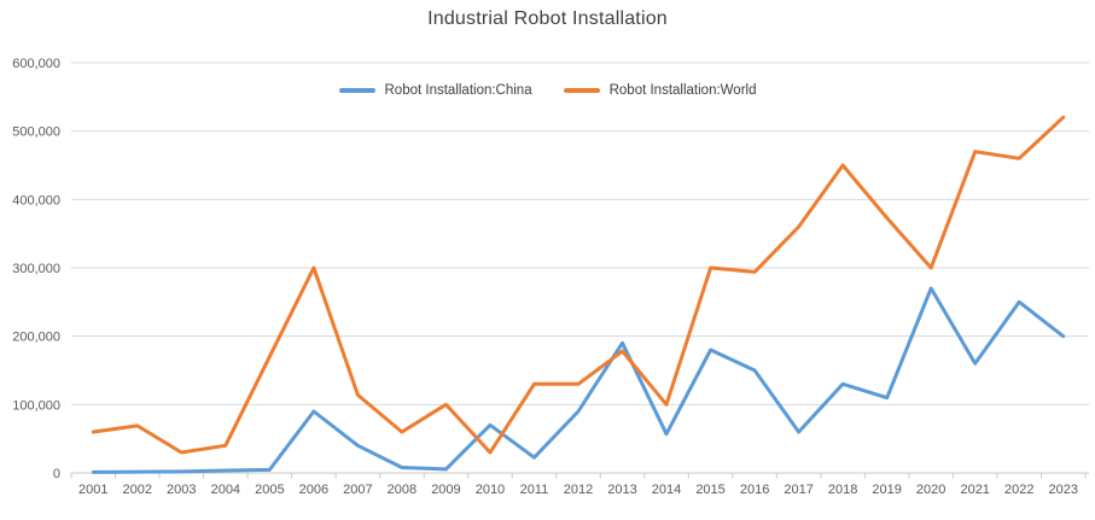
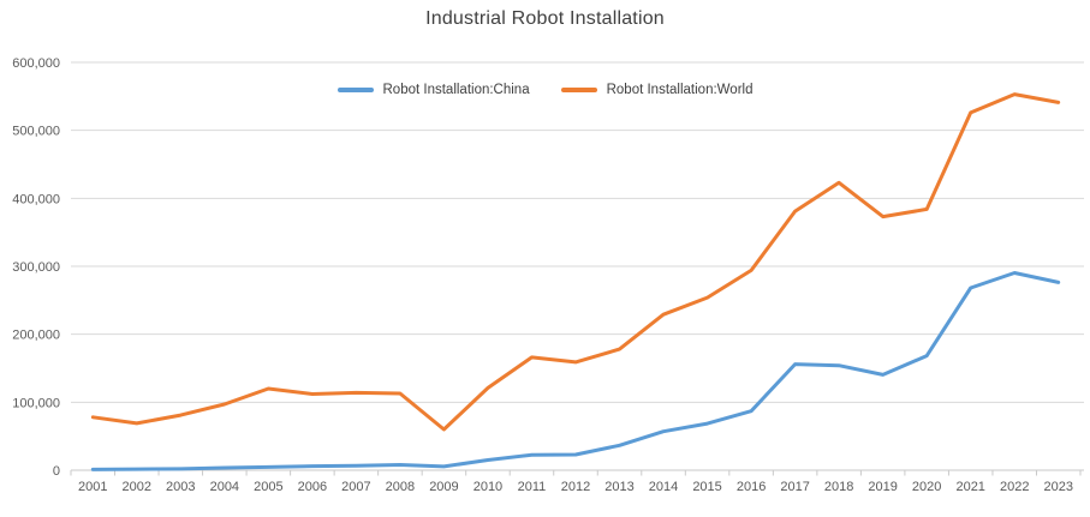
Robot Installation:World/2001: 60000 -> 80000
Robot Installation:World/2003: 30000 -> 80000
Robot Installation:World/2004: 40000 -> 100000
Robot Installation:World/2005: 170000 -> 120000
Robot Installation:China/2006: 90000 -> 10000
Robot Installation:World/2006: 300000 -> 110000
Robot Installation:China/2007: 40000 -> 10000
Robot Installation:World/2008: 60000 -> 110000
Robot Installation:World/2009: 100000 -> 60000
Robot Installation:China/2010: 70000 -> 20000
Robot Installation:World/2010: 30000 -> 120000
Robot Installation:World/2011: 130000 -> 170000
Robot Installation:China/2012: 90000 -> 20000
Robot Installation:World/2012: 130000 -> 160000
Robot Installation:China/2013: 190000 -> 40000
Robot Installation:World/2014: 100000 -> 230000
Robot Installation:China/2015: 180000 -> 70000
Robot Installation:World/2015: 300000 -> 250000
Robot Installation:China/2016: 150000 -> 90000
Robot Installation:China/2017: 60000 -> 160000
Robot Installation:World/2017: 360000 -> 380000
Robot Installation:China/2018: 130000 -> 150000
Robot Installation:World/2018: 450000 -> 420000
Robot Installation:China/2019: 110000 -> 140000
Robot Installation:China/2020: 270000 -> 170000
Robot Installation:World/2020: 300000 -> 380000
Robot Installation:China/2021: 160000 -> 270000
Robot Installation:World/2021: 470000 -> 530000
Robot Installation:China/2022: 250000 -> 290000
Robot Installation:World/2022: 460000 -> 550000
Robot Installation:China/2023: 200000 -> 280000
Robot Installation:World/2023: 520000 -> 540000
